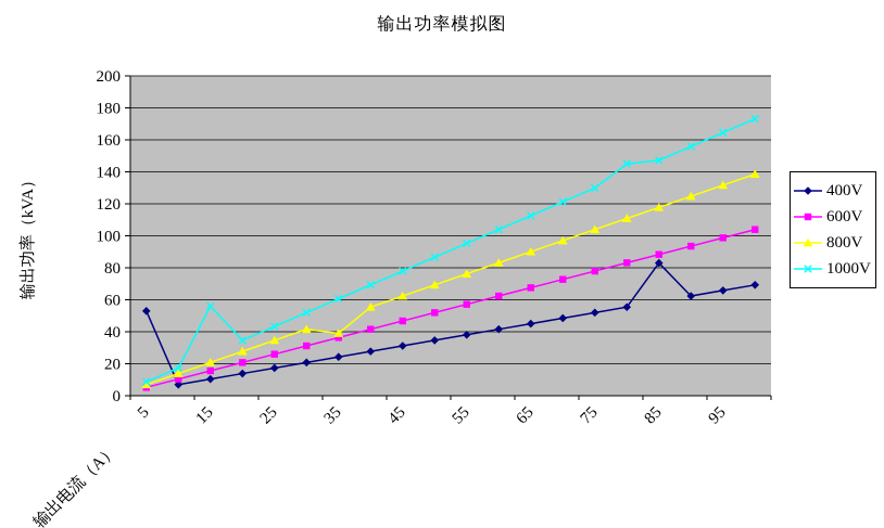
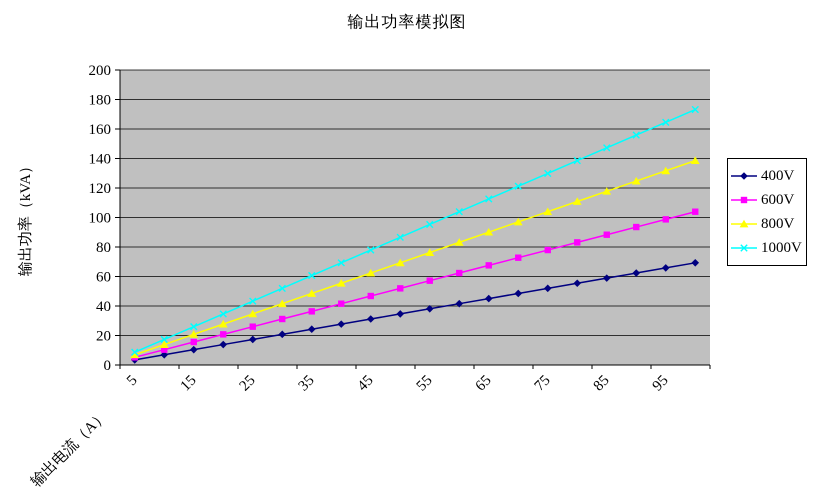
400V/5: 53 -> 3
1000V/15: 56 -> 26
800V/35: 39 -> 48
1000V/80: 145 -> 139
400V/85: 83 -> 59
